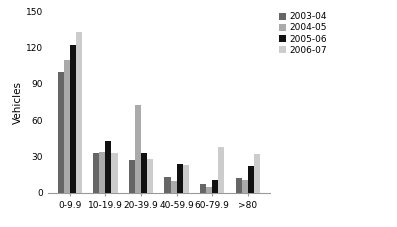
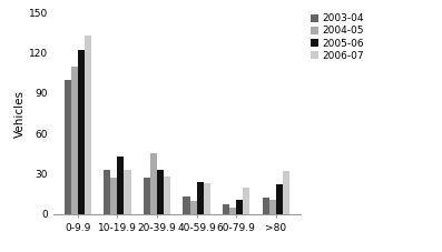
2004-05/10-19.9: 34 -> 27
2004-05/20-39.9: 73 -> 45
2006-07/60-79.9: 38 -> 20
